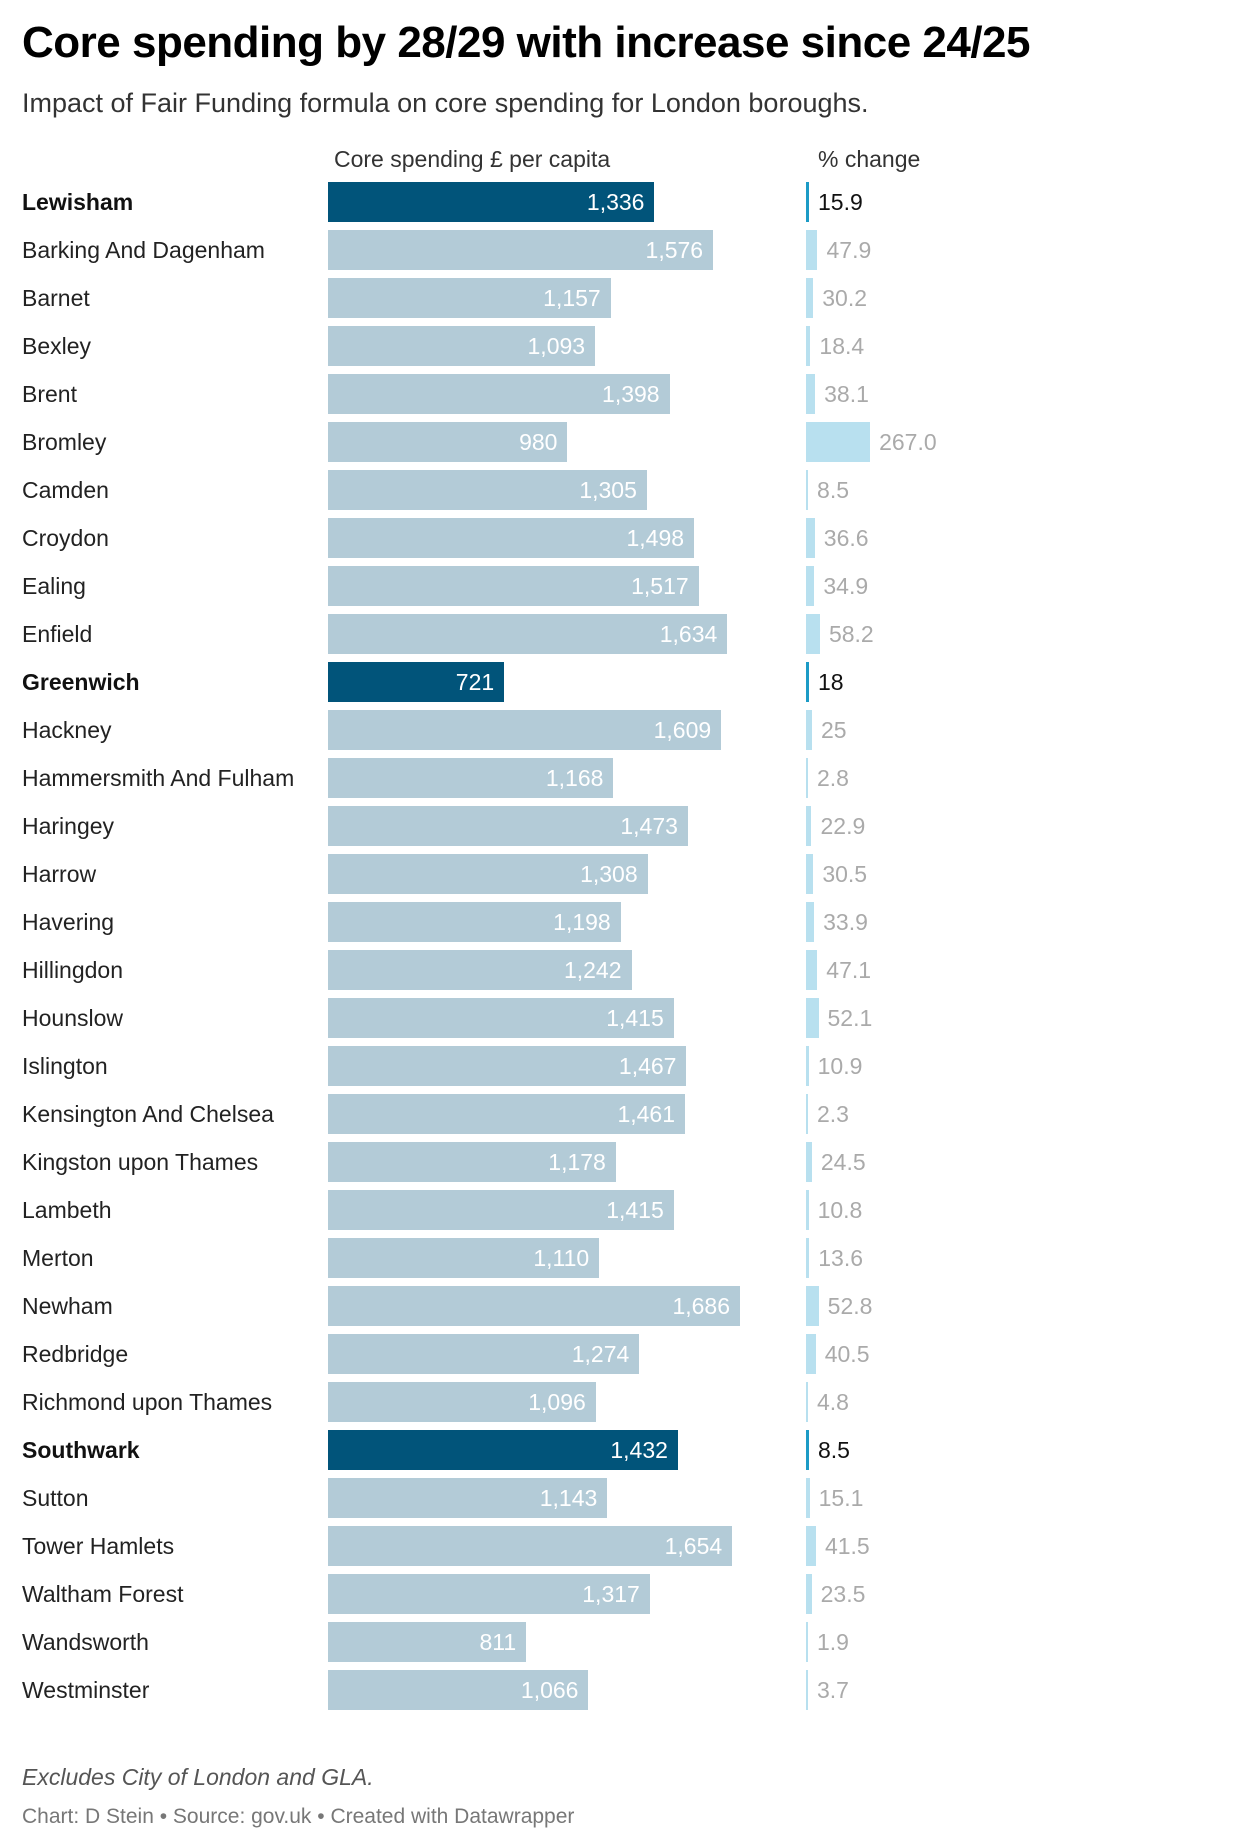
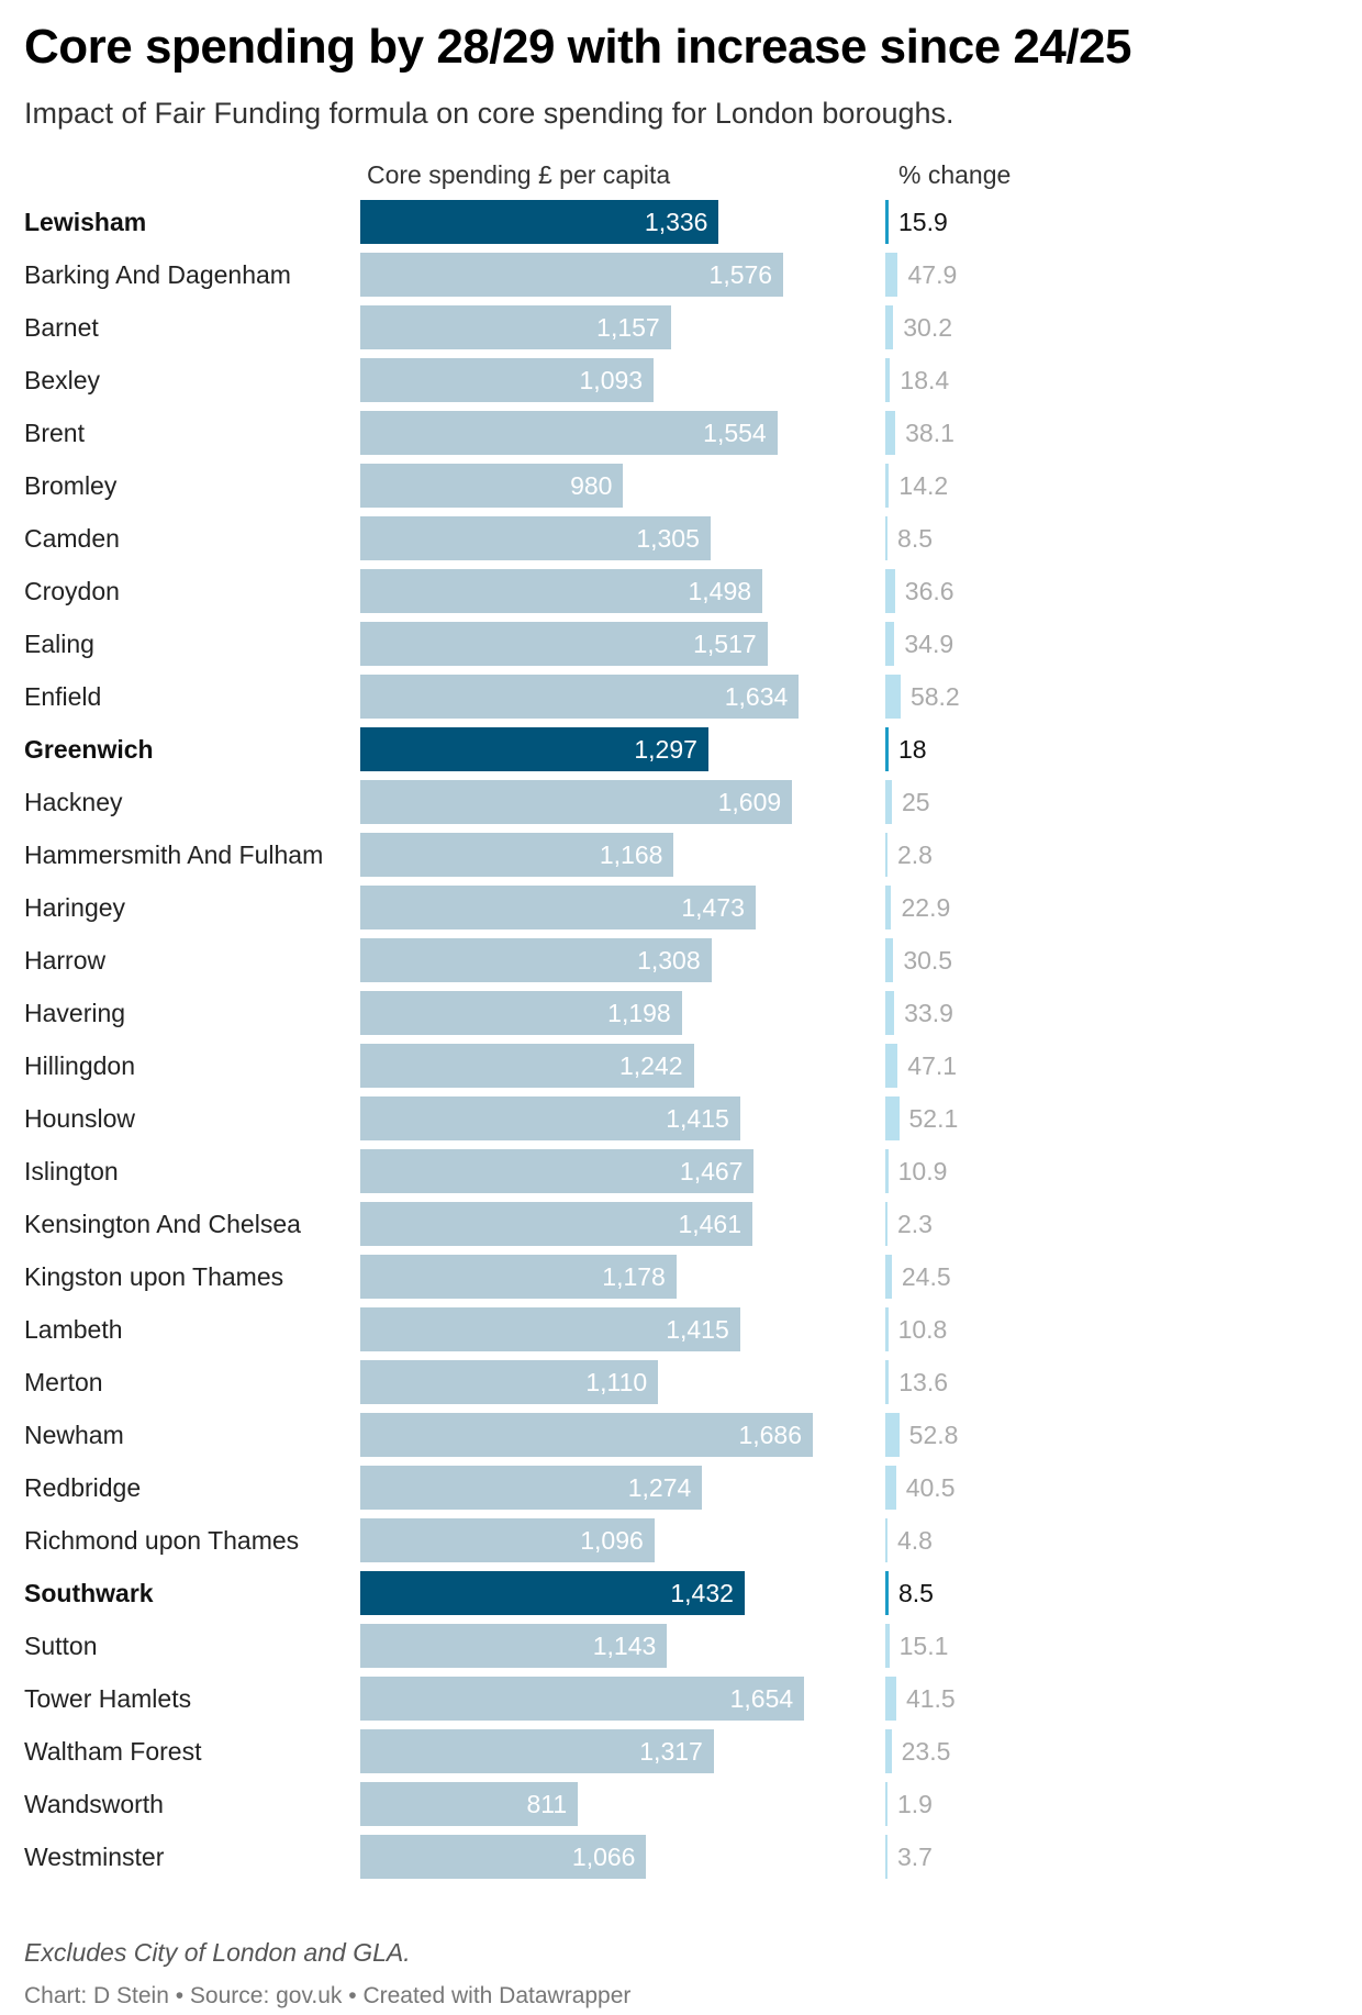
Core spending £ per capita/Brent: 1,398 -> 1,554
% change/Bromley: 267.0 -> 14.2
Core spending £ per capita/Greenwich: 721 -> 1,297
